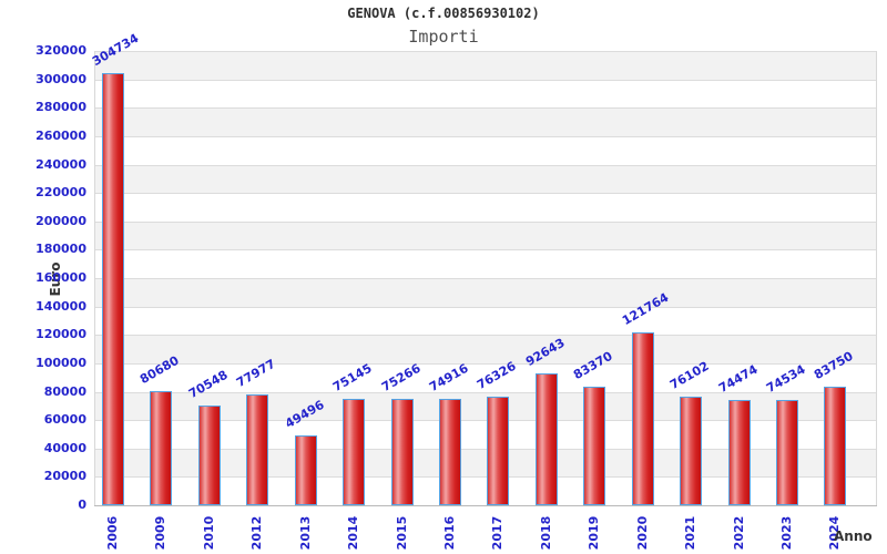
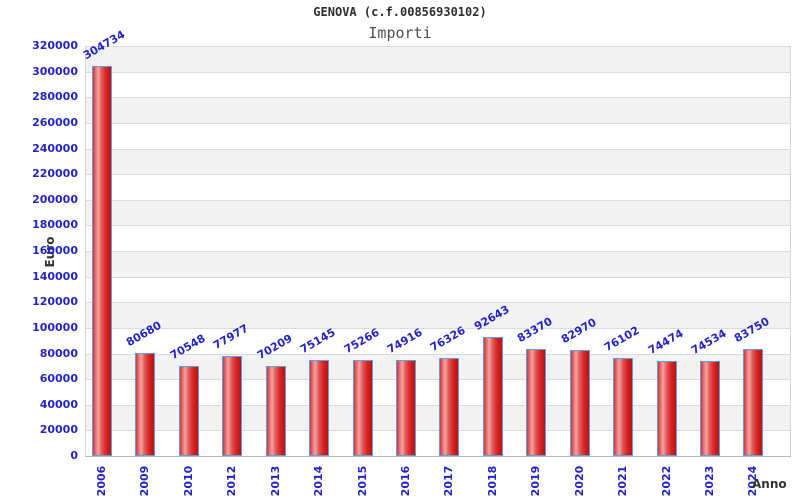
2013: 49496 -> 70209
2020: 121764 -> 82970
